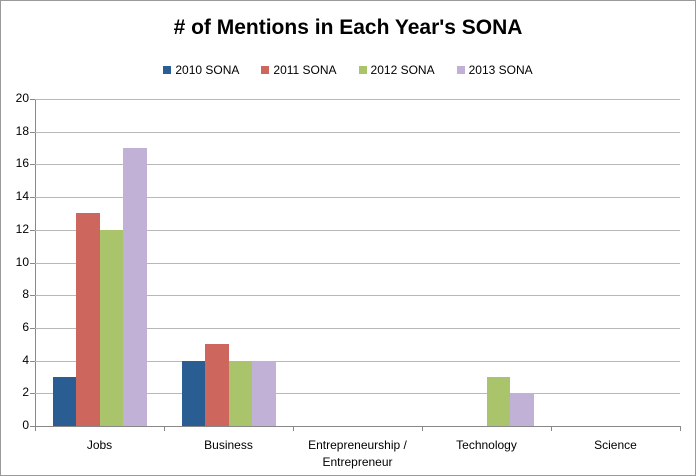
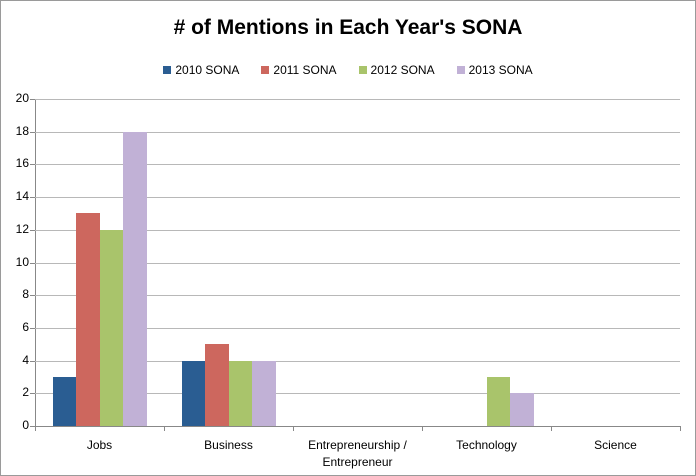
2013 SONA/Jobs: 17 -> 18
